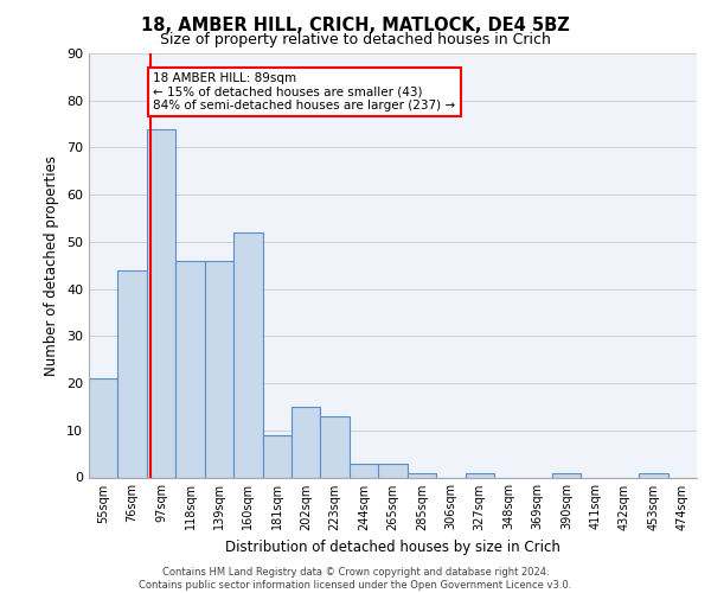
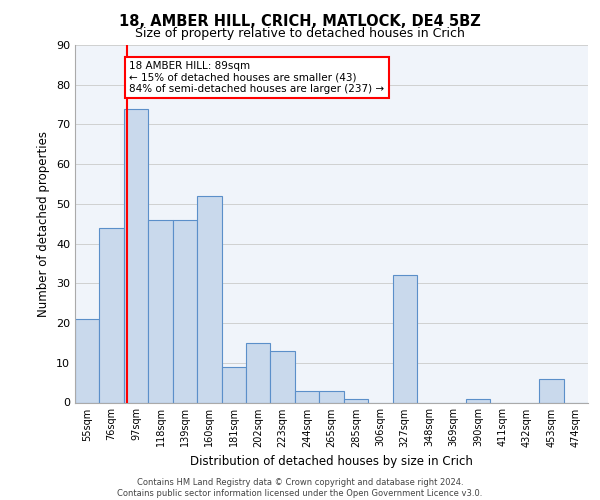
327sqm: 1 -> 32
453sqm: 1 -> 6
